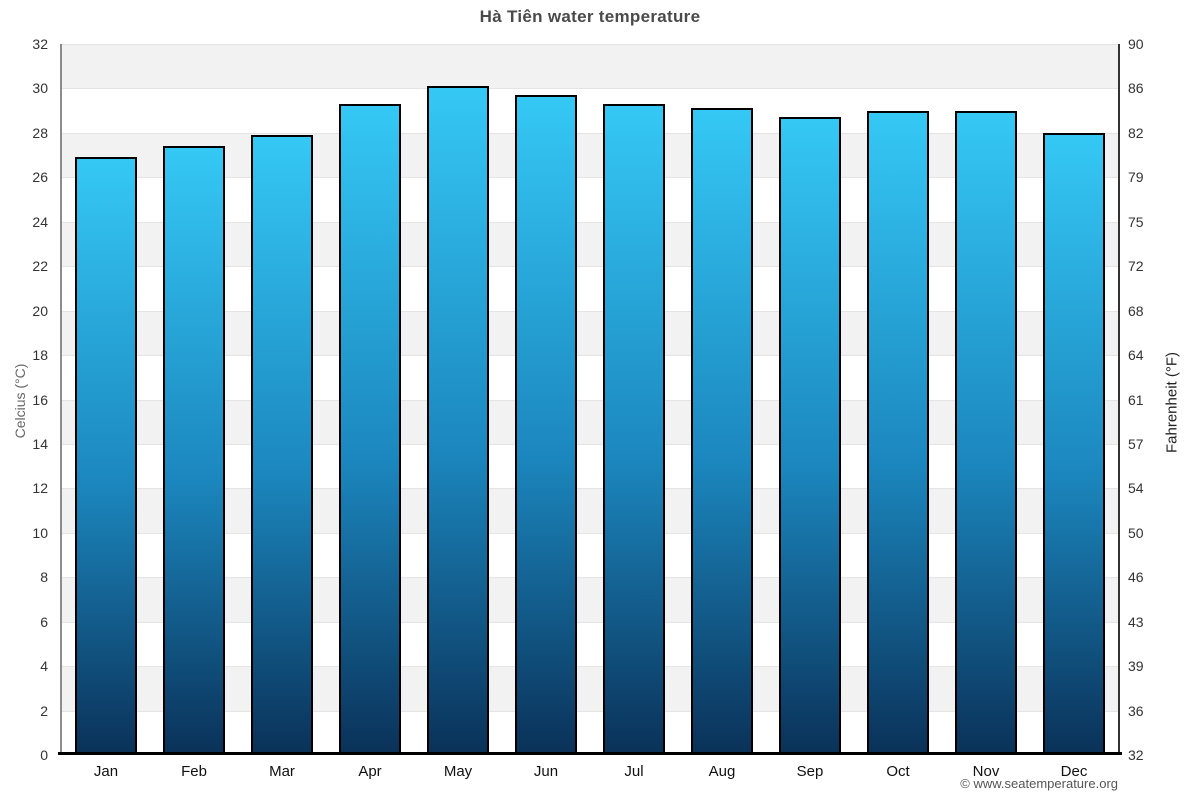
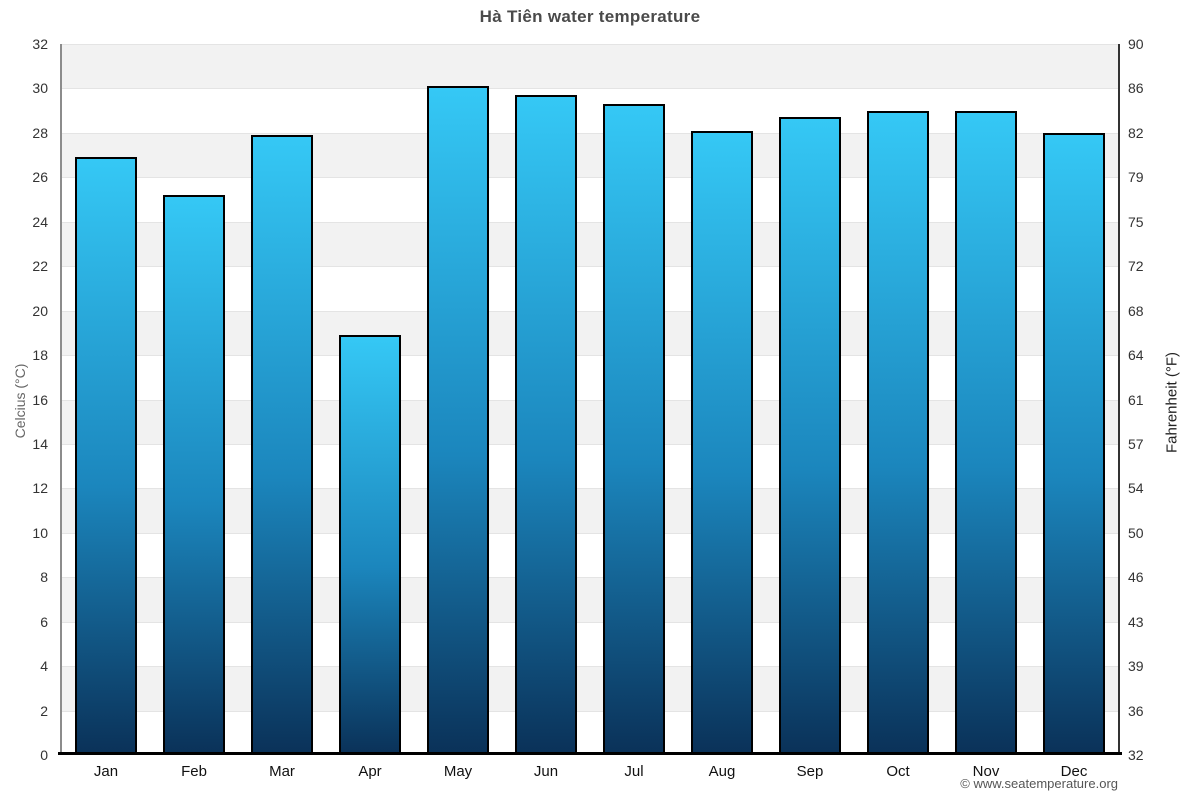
Feb: 27.4 -> 25.2
Apr: 29.3 -> 18.9
Aug: 29.1 -> 28.1
